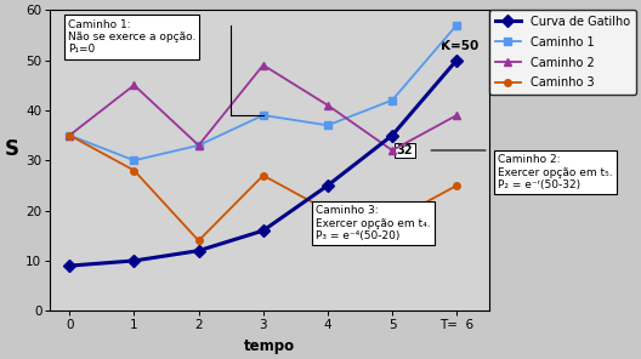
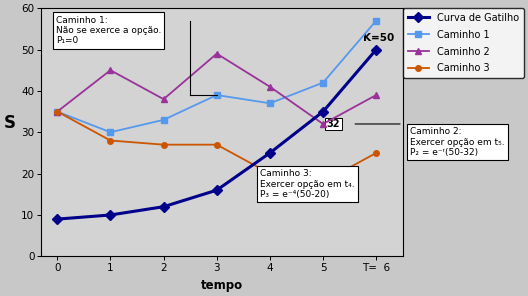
Caminho 2/2: 33 -> 38
Caminho 3/2: 14 -> 27
